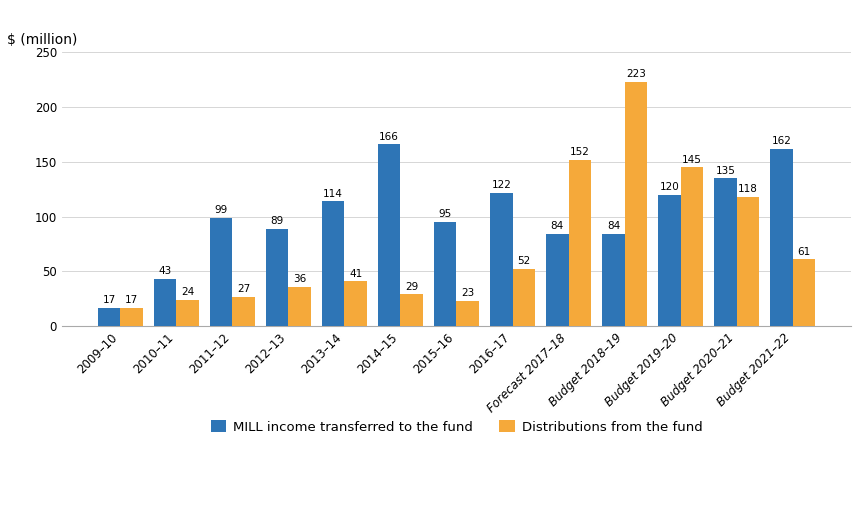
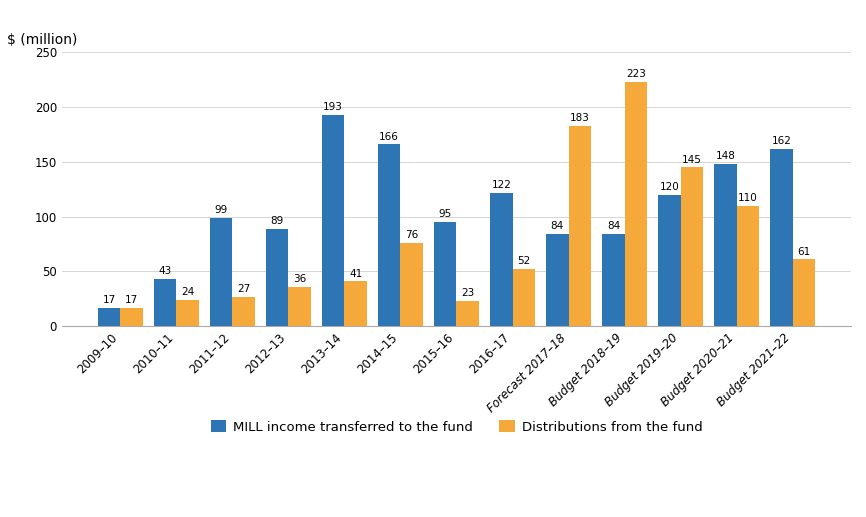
MILL income transferred to the fund/2013–14: 114 -> 193
Distributions from the fund/2014–15: 29 -> 76
Distributions from the fund/Forecast 2017–18: 152 -> 183
MILL income transferred to the fund/Budget 2020–21: 135 -> 148
Distributions from the fund/Budget 2020–21: 118 -> 110
